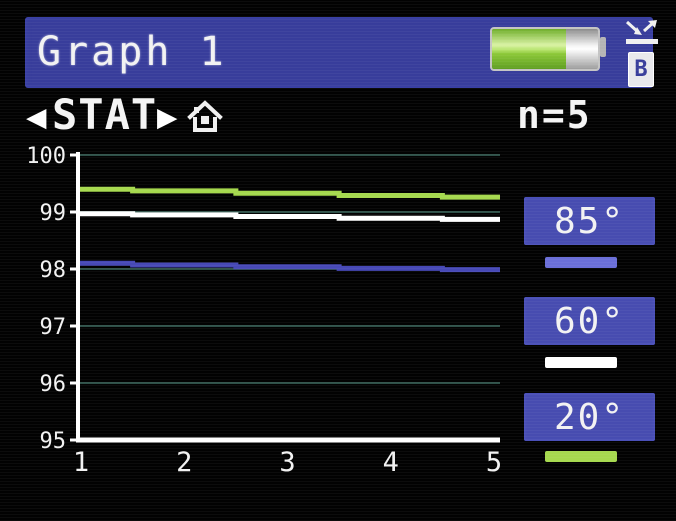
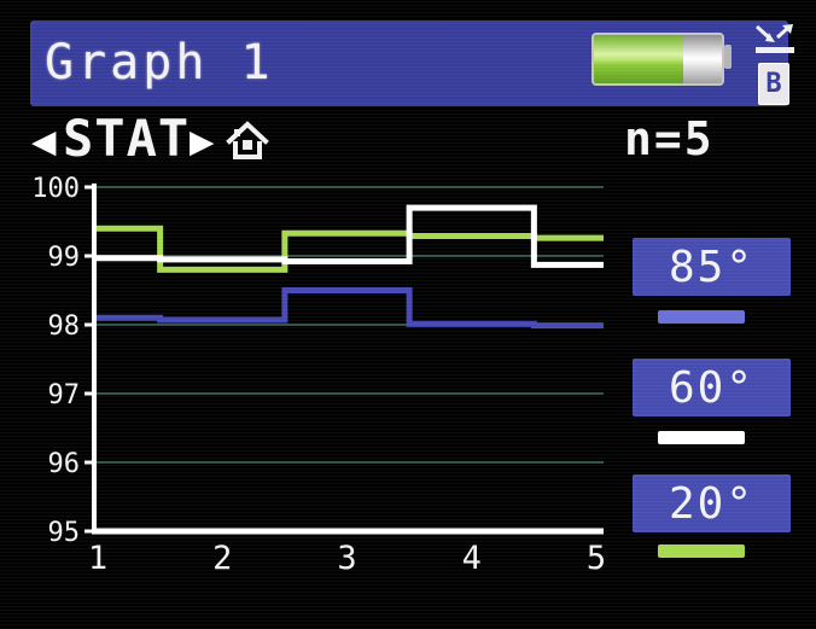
20°/2: 99.4 -> 98.8
85°/3: 98.0 -> 98.5
60°/4: 98.9 -> 99.7
